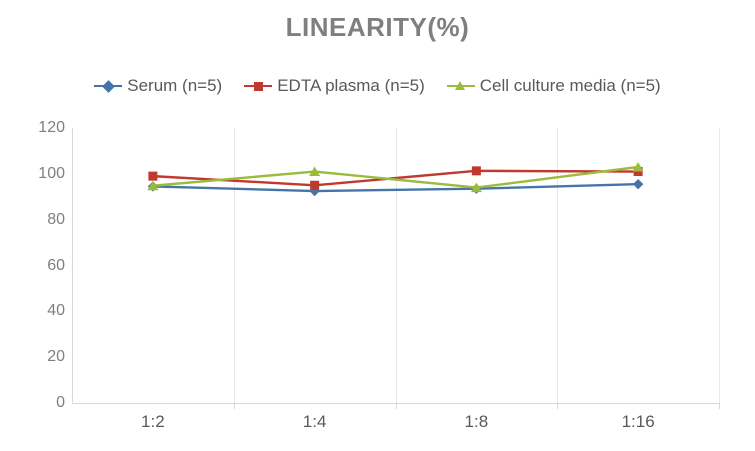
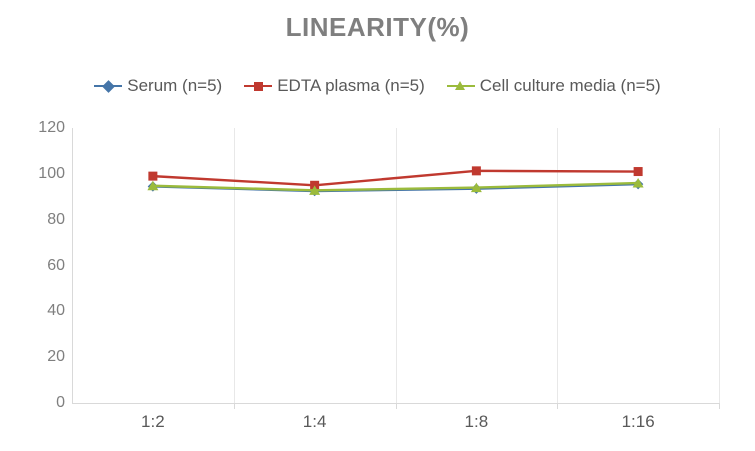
Cell culture media (n=5)/1:4: 101 -> 93
Cell culture media (n=5)/1:16: 103 -> 96
